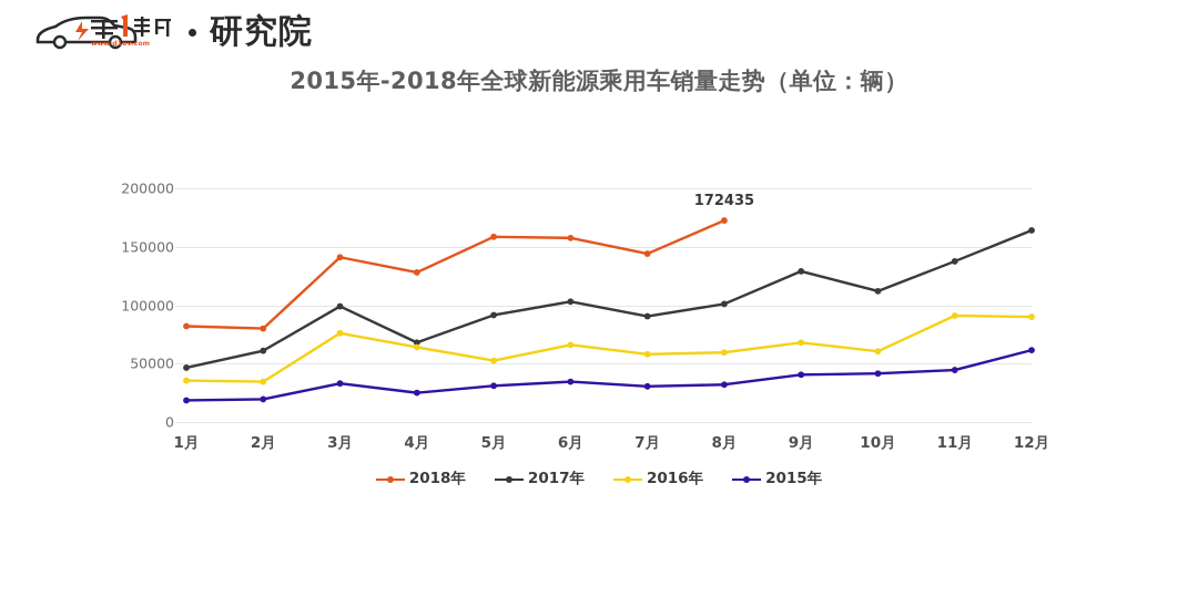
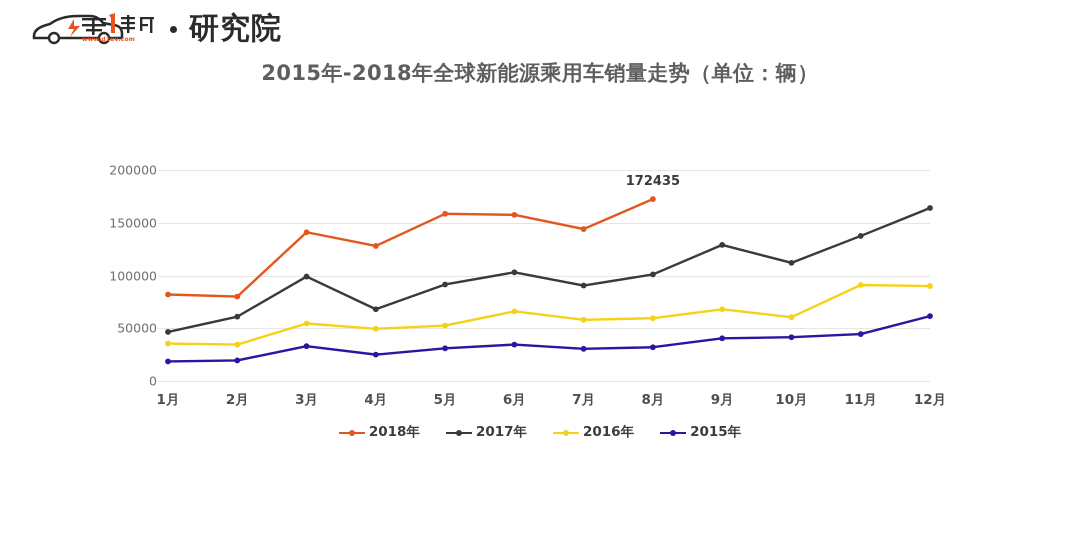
2016年/3月: 76000 -> 54000
2016年/4月: 64000 -> 50000
